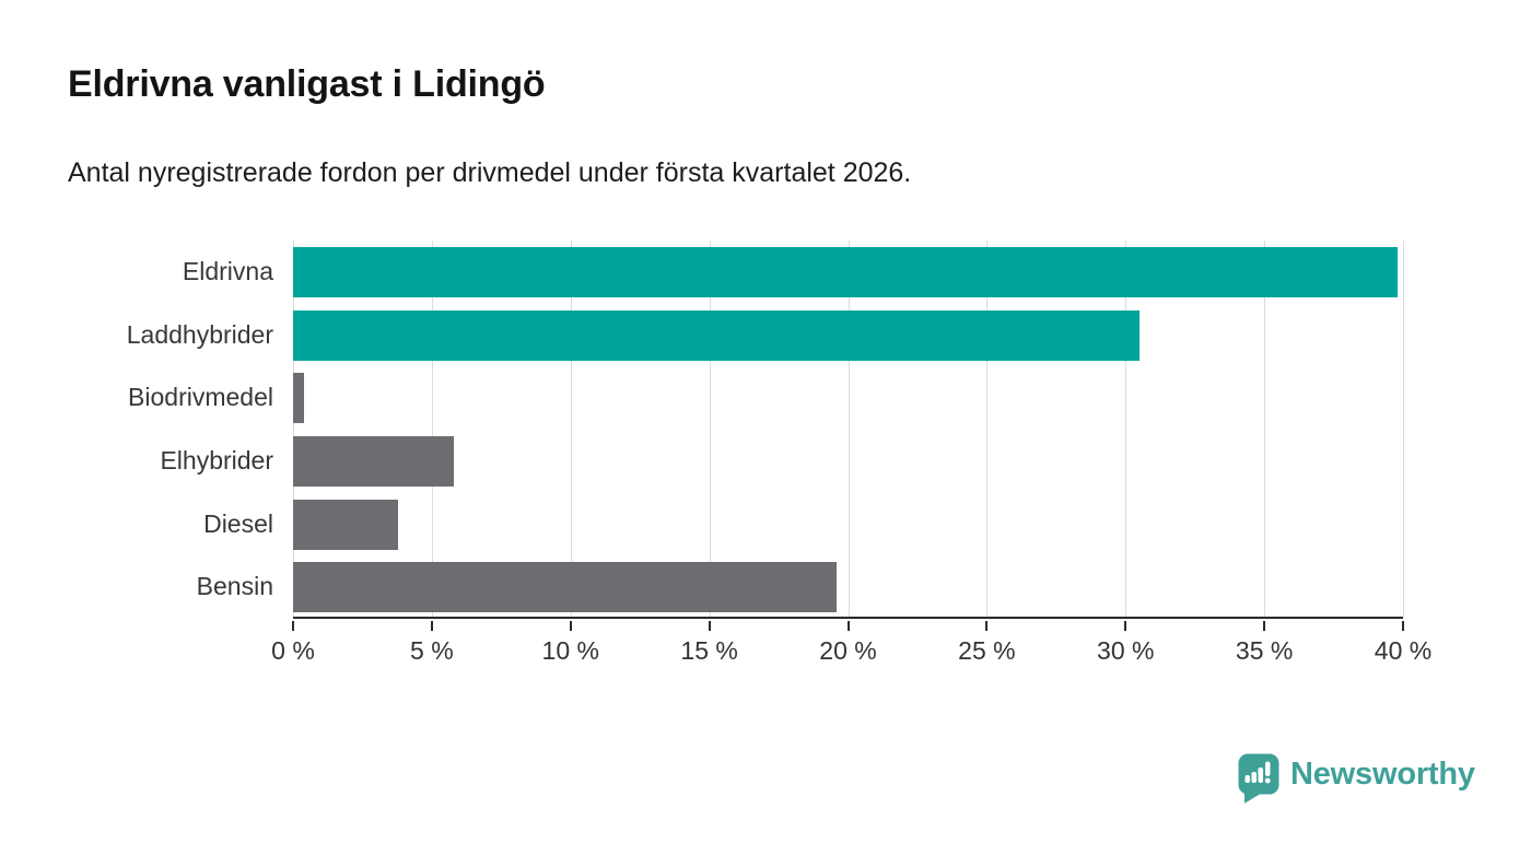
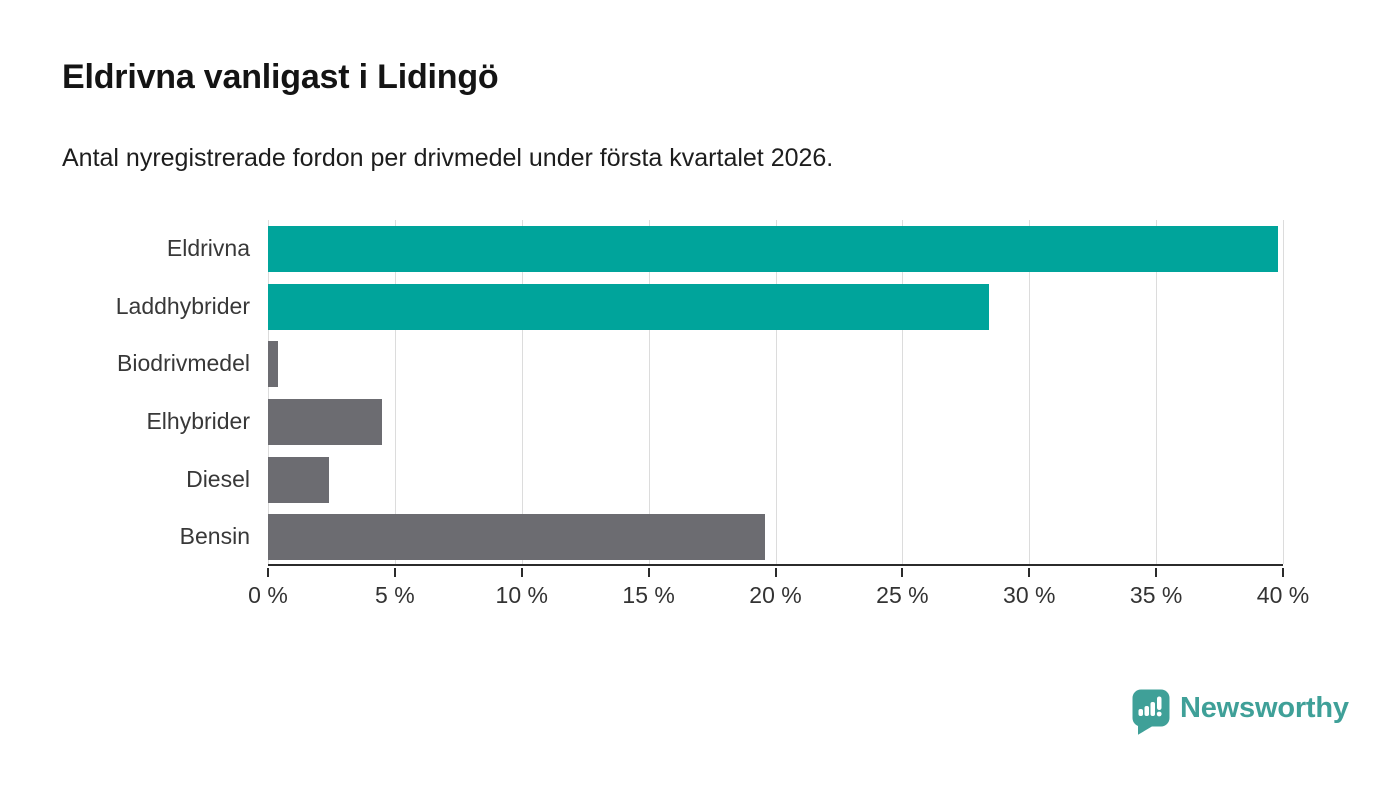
Laddhybrider: 30.5% -> 28.4%
Elhybrider: 5.8% -> 4.5%
Diesel: 3.8% -> 2.4%
